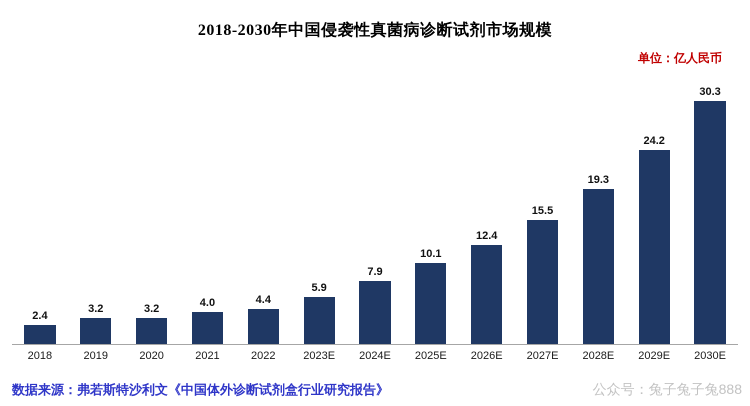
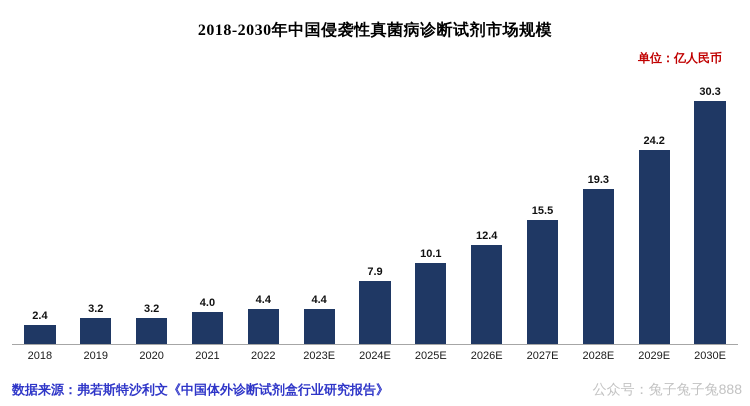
2023E: 5.9 -> 4.4
